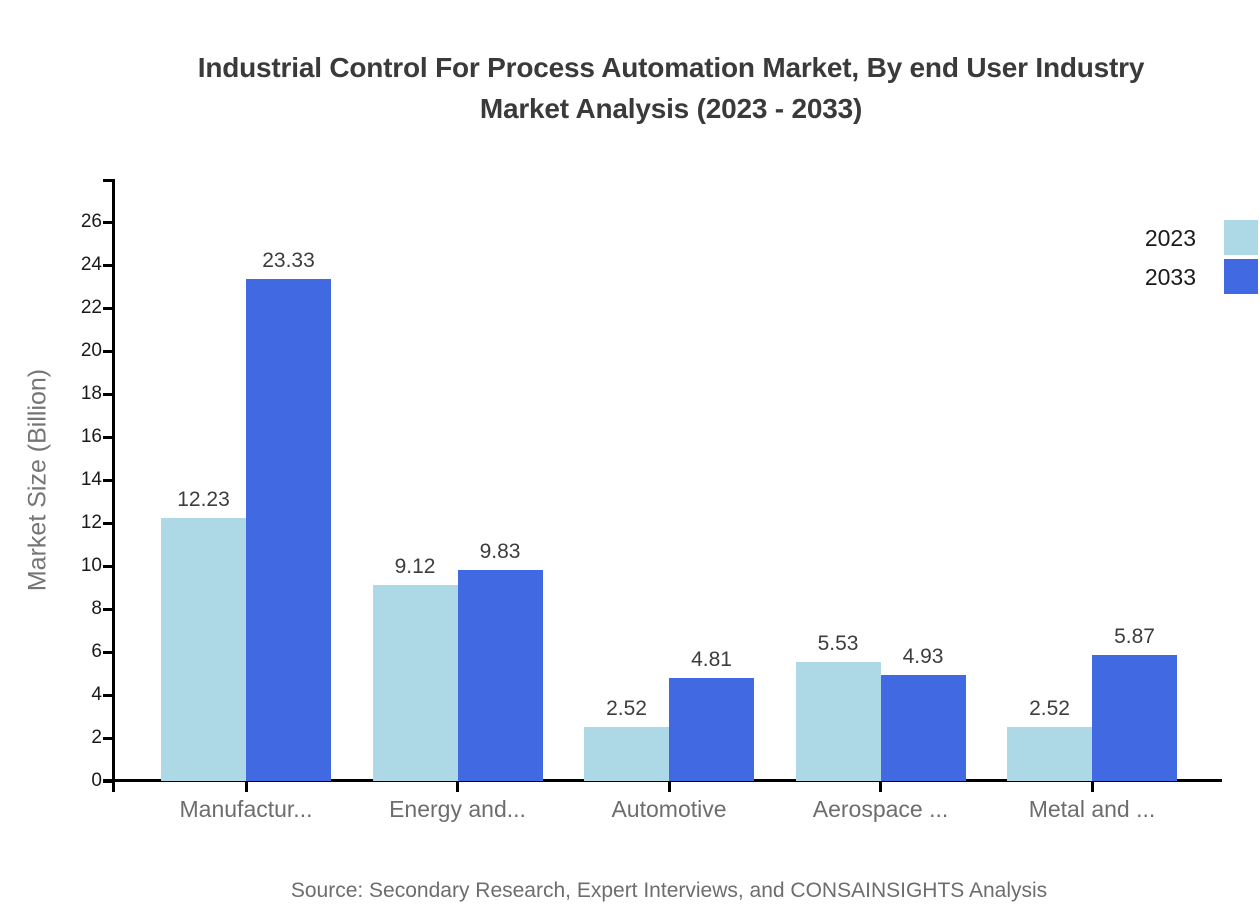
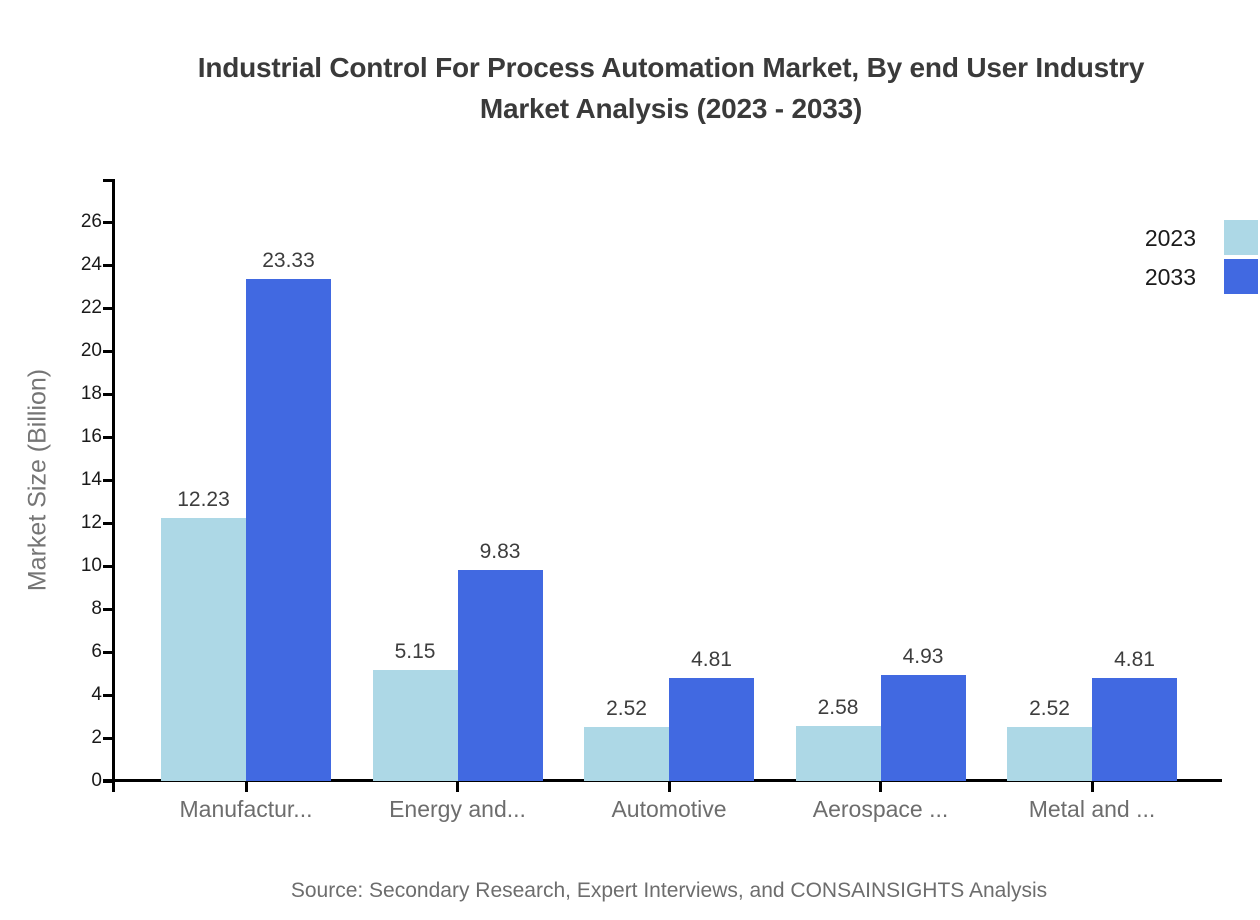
2023/Energy and...: 9.12 -> 5.15
2023/Aerospace ...: 5.53 -> 2.58
2033/Metal and ...: 5.87 -> 4.81
